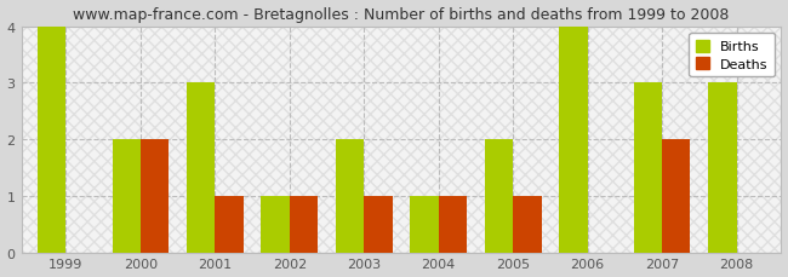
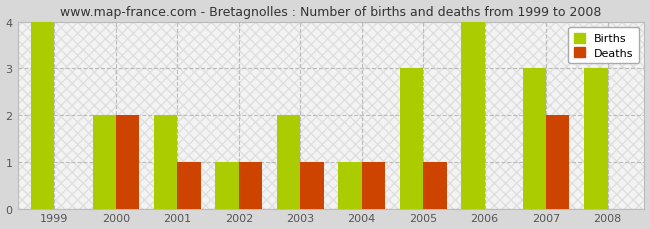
Births/2001: 3 -> 2
Births/2005: 2 -> 3
